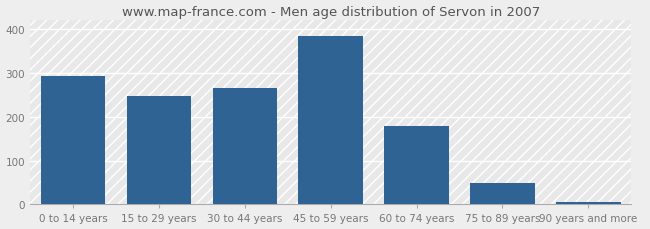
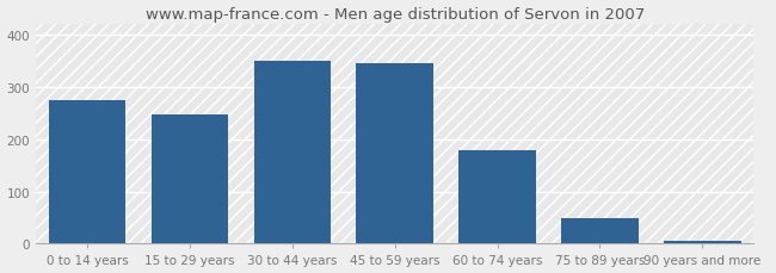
0 to 14 years: 292 -> 275
30 to 44 years: 265 -> 350
45 to 59 years: 383 -> 345
